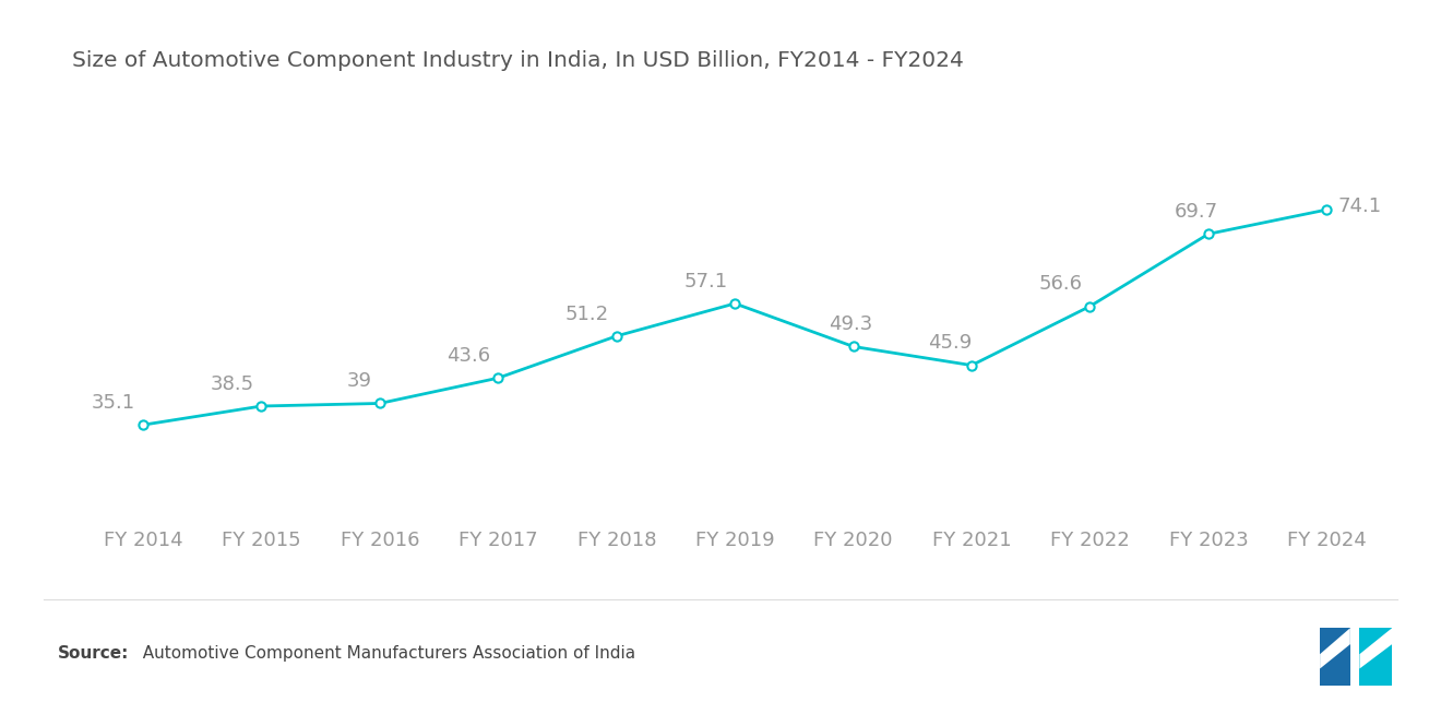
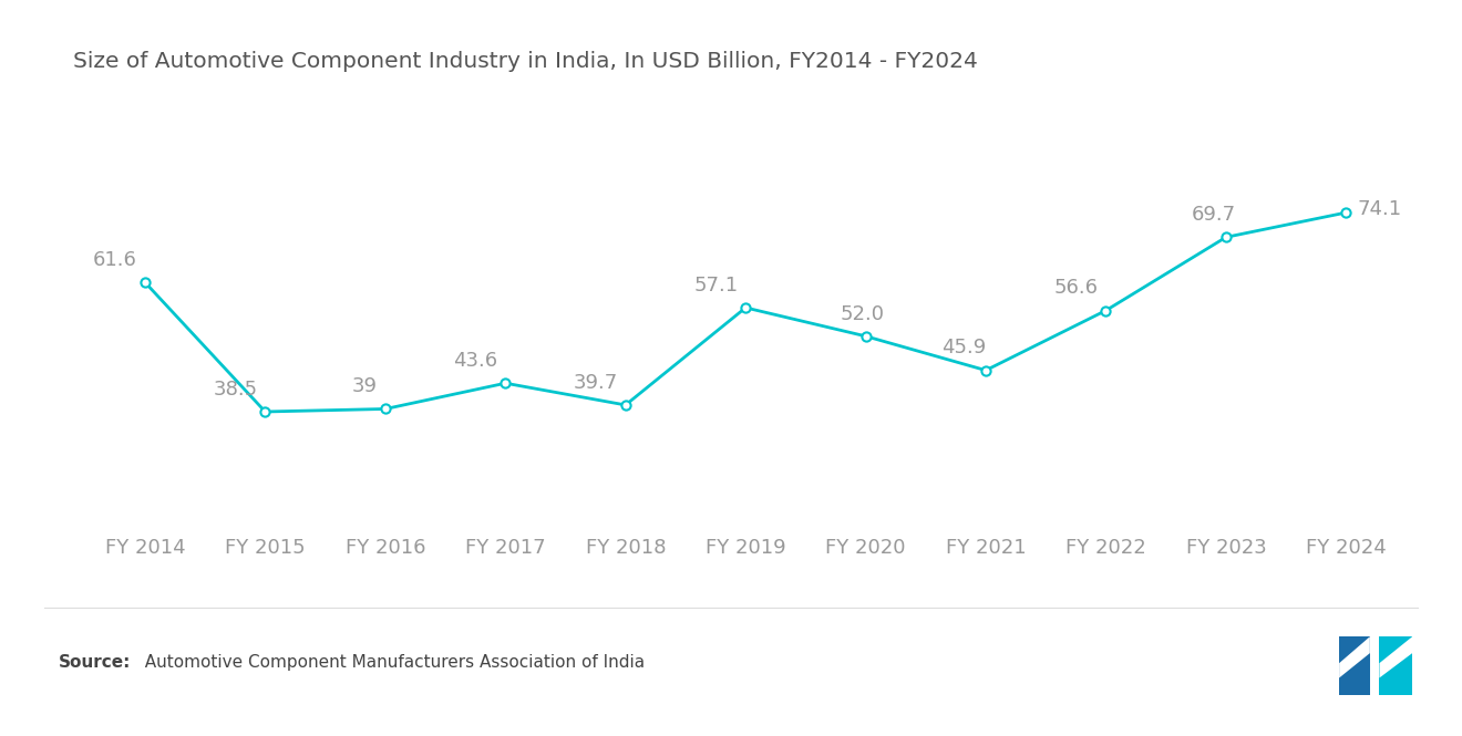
FY 2014: 35.1 -> 61.6
FY 2018: 51.2 -> 39.7
FY 2020: 49.3 -> 52.0
